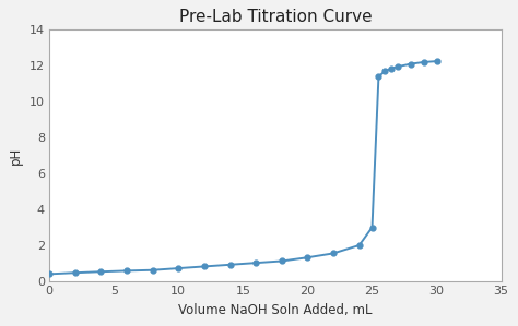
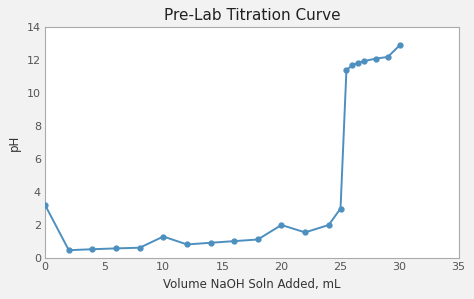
0: 0.4 -> 3.2
10: 0.7 -> 1.3
20: 1.3 -> 2.0
30: 12.2 -> 12.9
